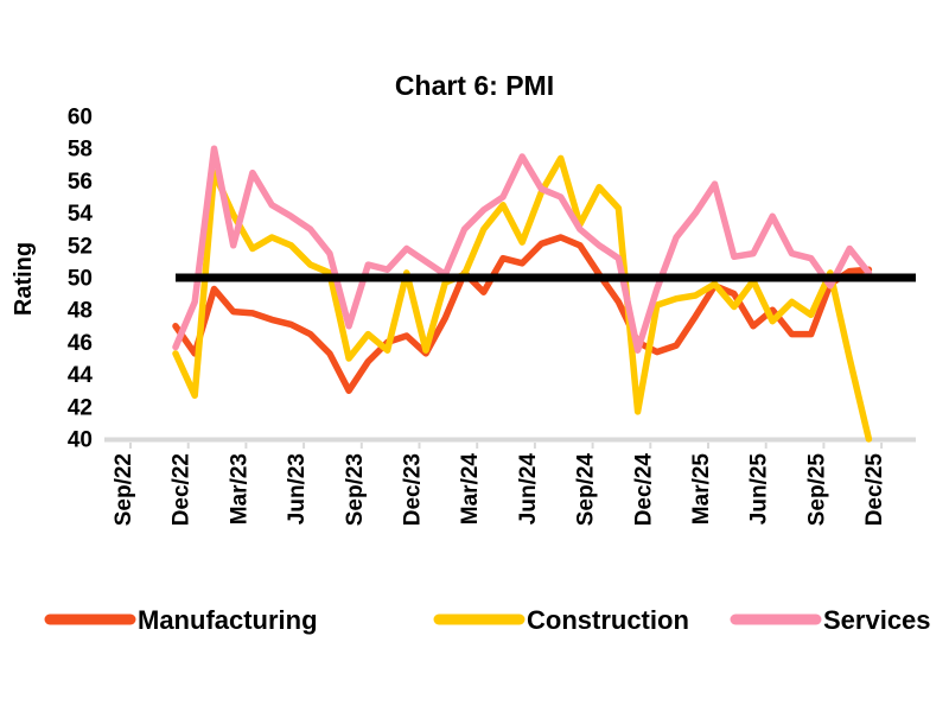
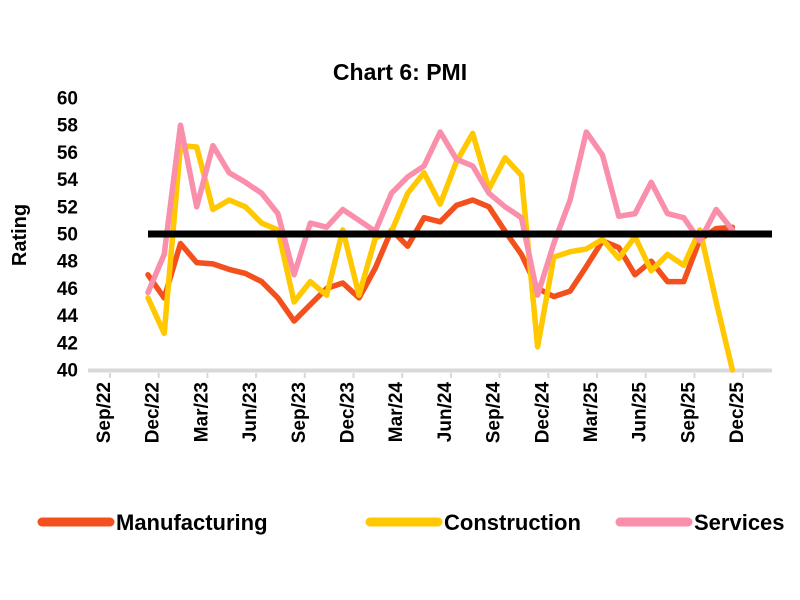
Construction/Mar/23: 53.9 -> 56.4
Manufacturing/Sep/23: 43.0 -> 43.6
Services/Mar/25: 54.0 -> 57.5
